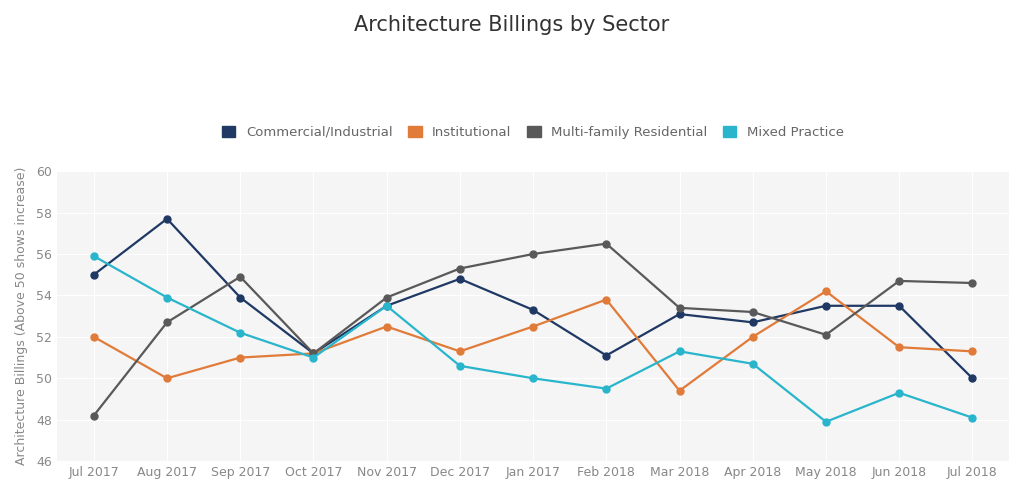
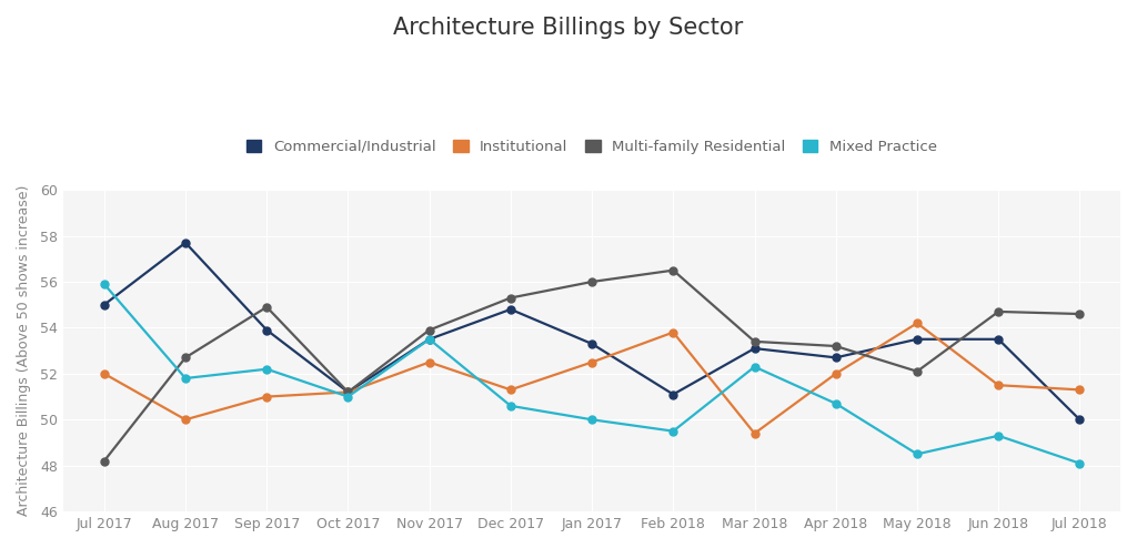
Mixed Practice/Aug 2017: 53.9 -> 51.8
Mixed Practice/Mar 2018: 51.3 -> 52.3
Mixed Practice/May 2018: 47.9 -> 48.5
